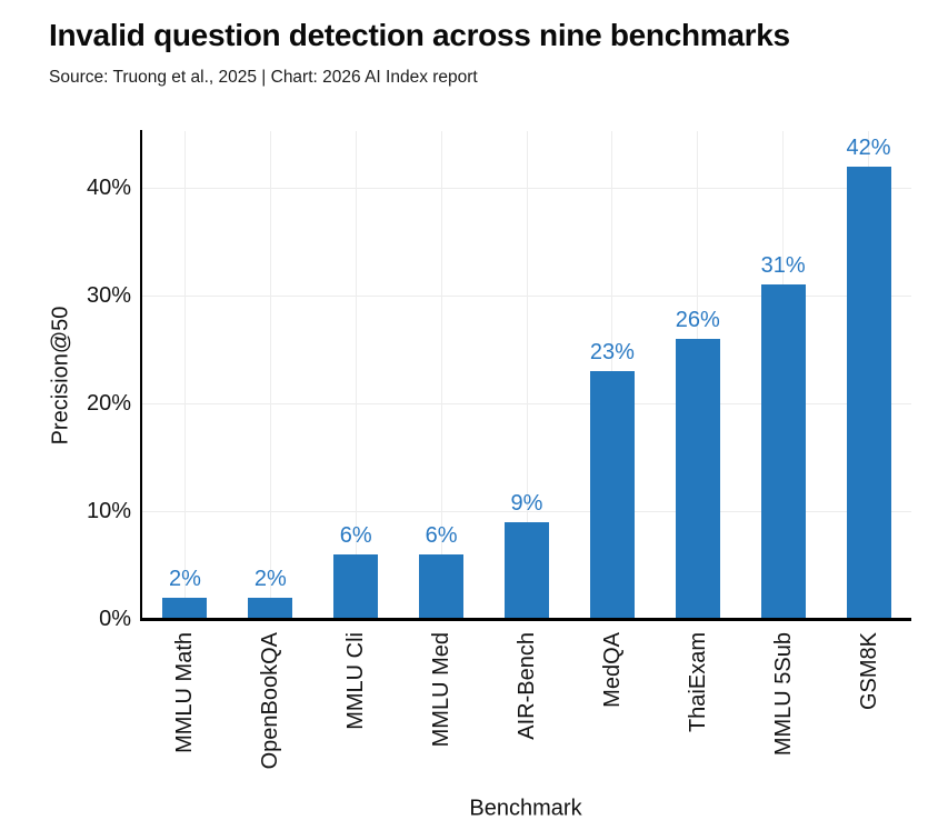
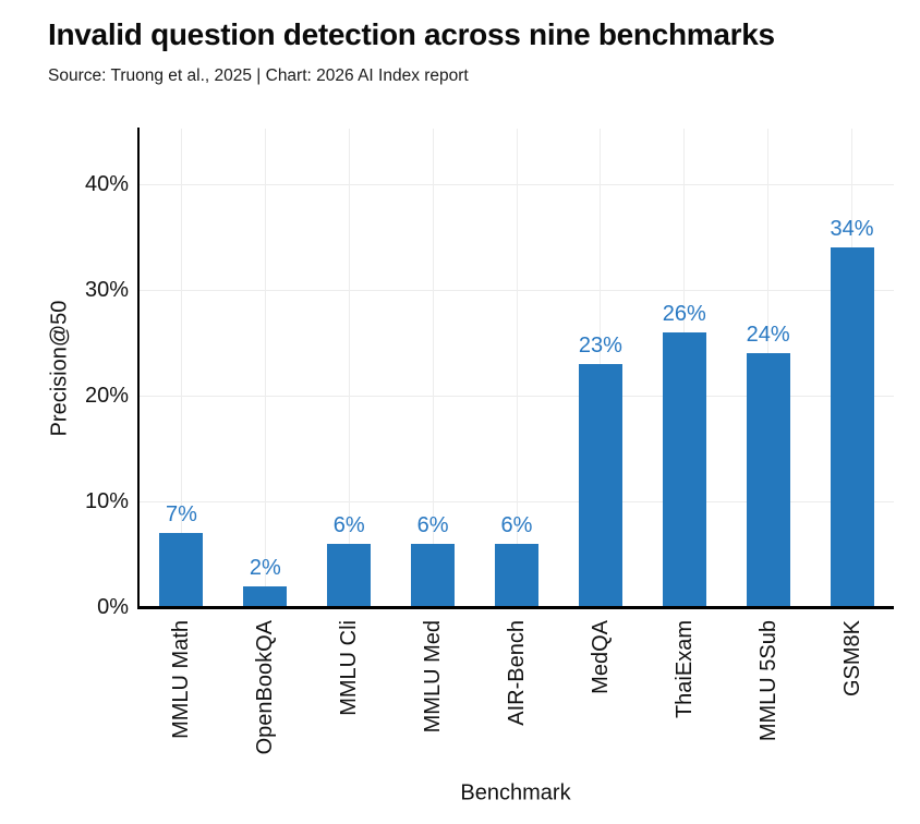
MMLU Math: 2% -> 7%
AIR-Bench: 9% -> 6%
MMLU 5Sub: 31% -> 24%
GSM8K: 42% -> 34%
